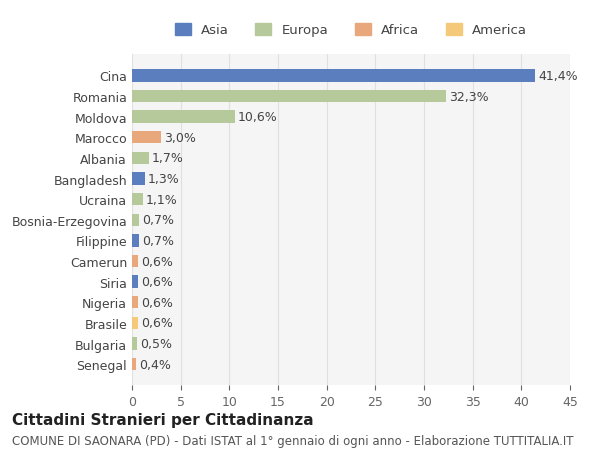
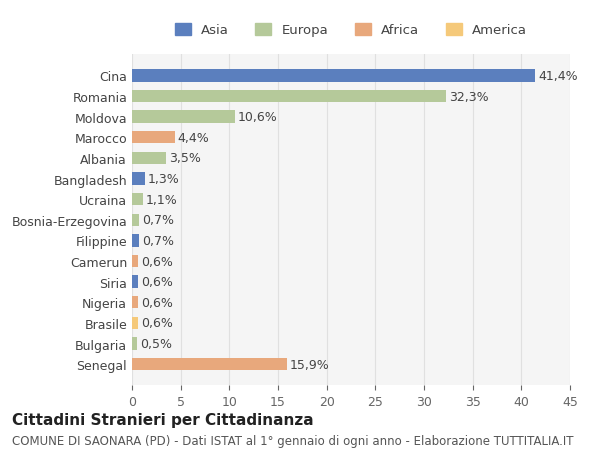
Marocco: 3,0% -> 4,4%
Albania: 1,7% -> 3,5%
Senegal: 0,4% -> 15,9%
